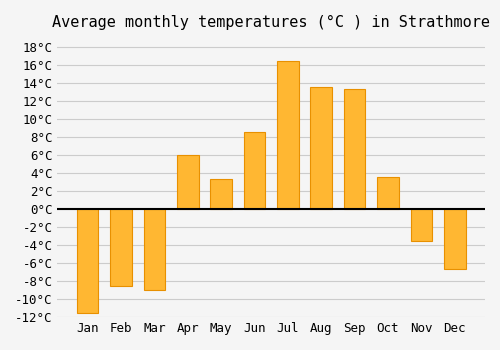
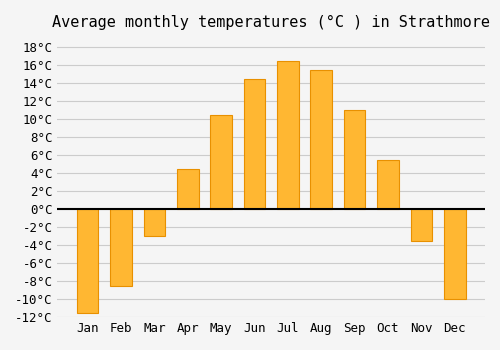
Mar: -9.0°C -> -3.0°C
Apr: 6.0°C -> 4.5°C
May: 3.4°C -> 10.5°C
Jun: 8.6°C -> 14.5°C
Aug: 13.6°C -> 15.5°C
Sep: 13.4°C -> 11.0°C
Oct: 3.6°C -> 5.5°C
Dec: -6.6°C -> -10.0°C
